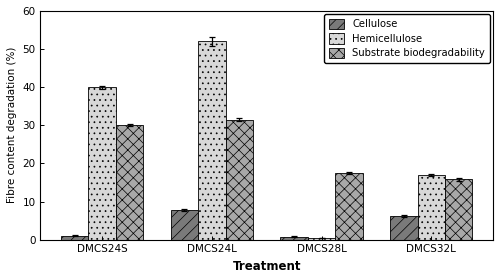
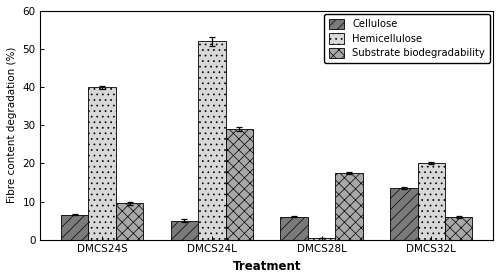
Cellulose/DMCS24S: 1.0 -> 6.5
Substrate biodegradability/DMCS24S: 30.0 -> 9.5
Cellulose/DMCS24L: 7.8 -> 5.0
Substrate biodegradability/DMCS24L: 31.5 -> 29.0
Cellulose/DMCS28L: 0.8 -> 6.0
Cellulose/DMCS32L: 6.2 -> 13.5
Hemicellulose/DMCS32L: 17.0 -> 20.0
Substrate biodegradability/DMCS32L: 15.8 -> 6.0
